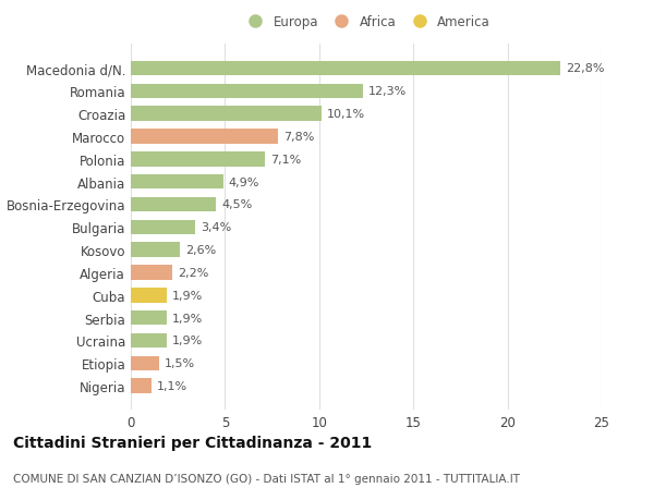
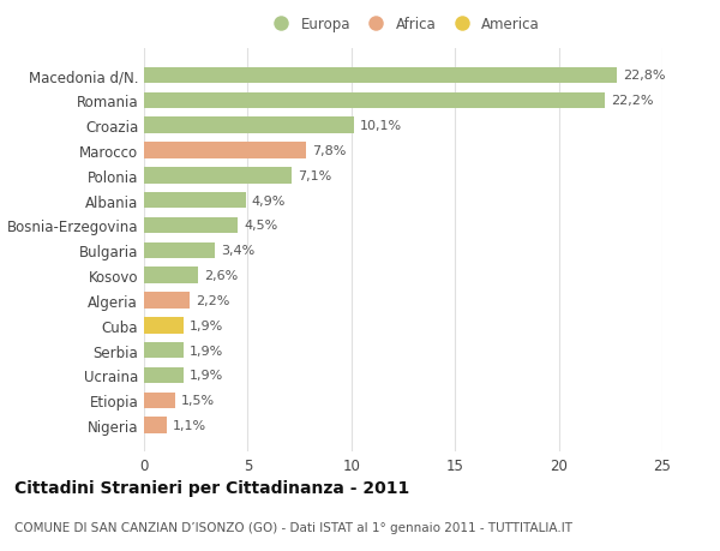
Romania: 12,3% -> 22,2%
